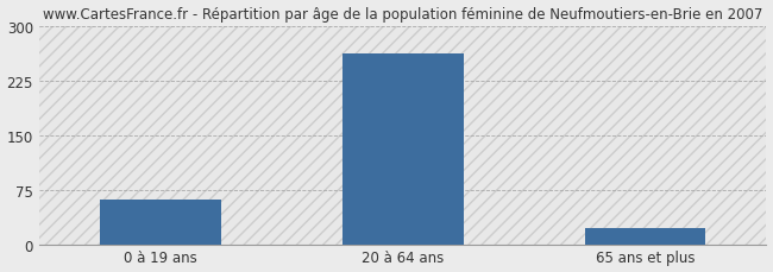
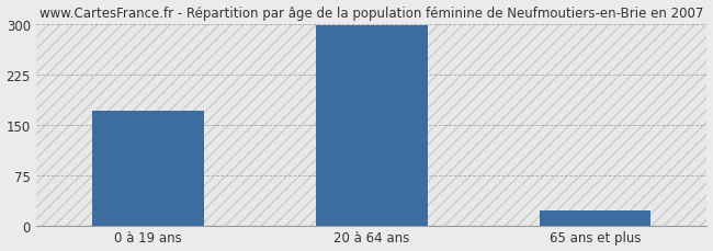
0 à 19 ans: 62 -> 170
20 à 64 ans: 262 -> 298
